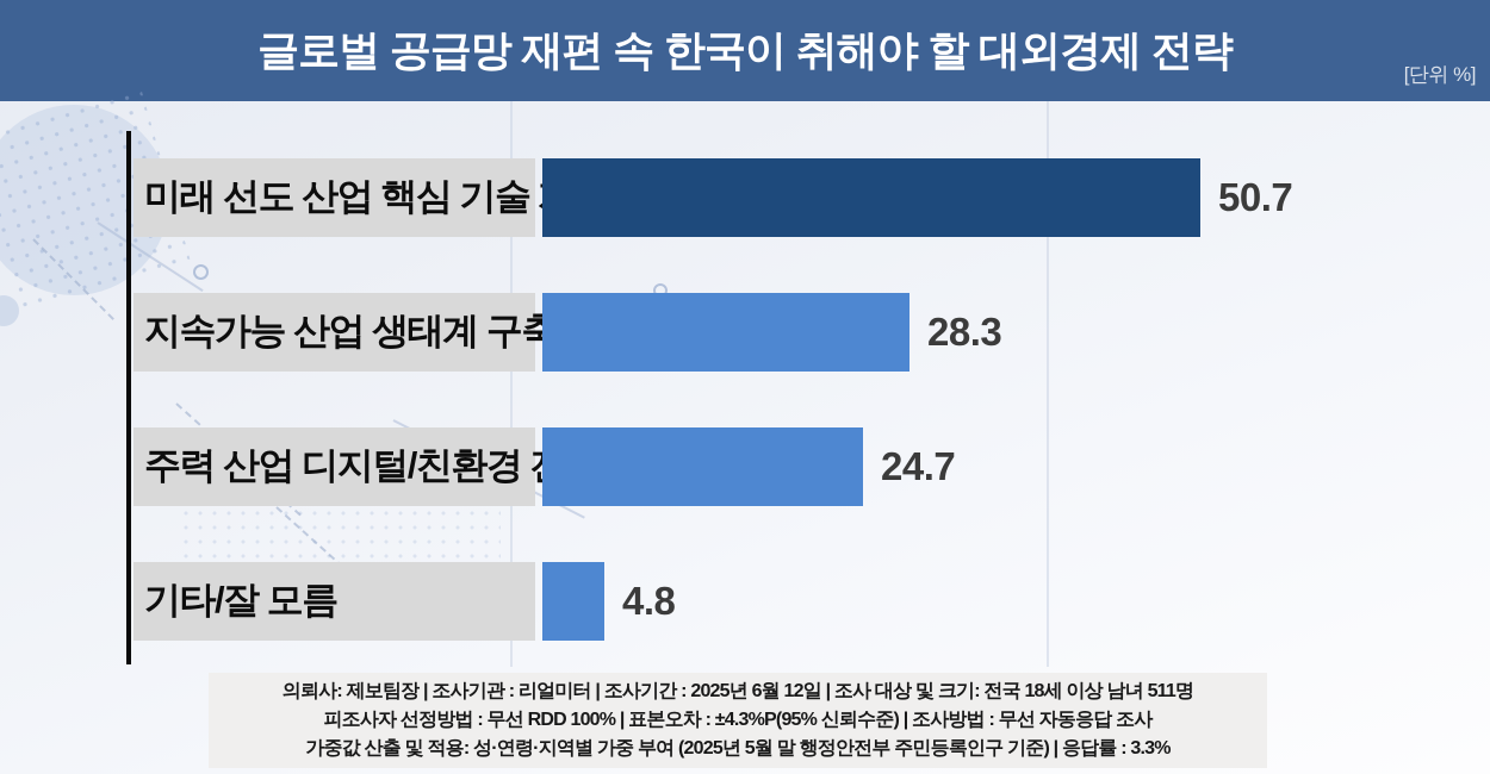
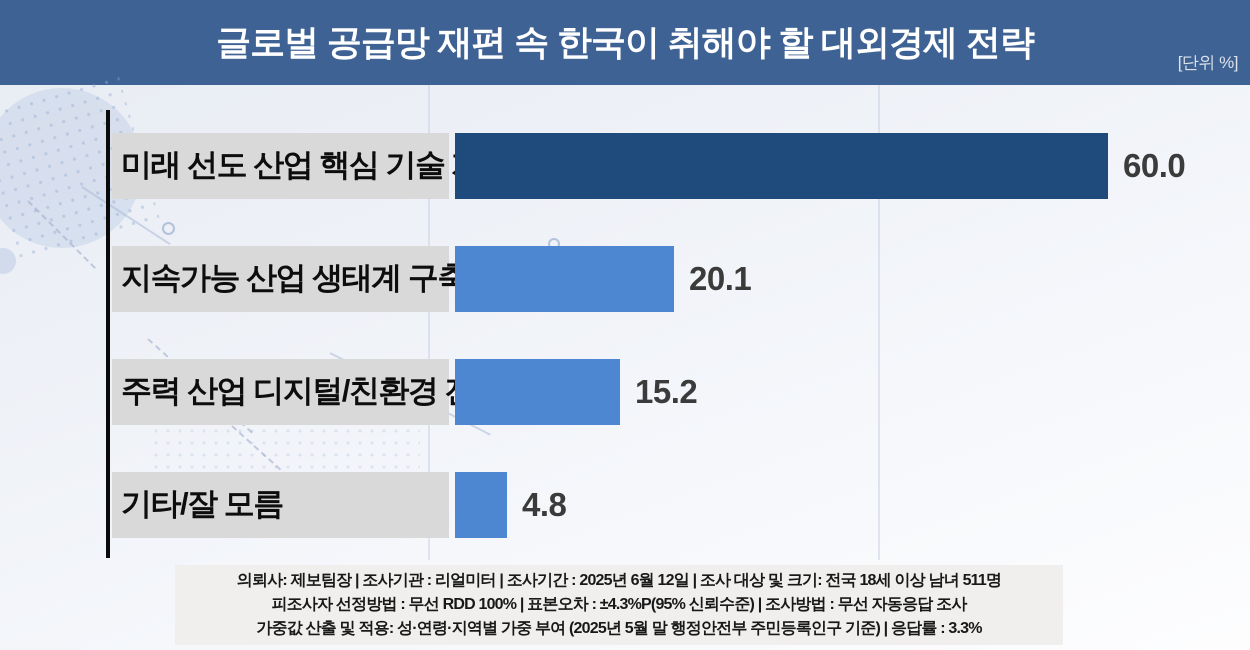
미래 선도 산업 핵심 기술 개발: 50.7 -> 60.0
지속가능 산업 생태계 구축: 28.3 -> 20.1
주력 산업 디지털/친환경 전환: 24.7 -> 15.2
